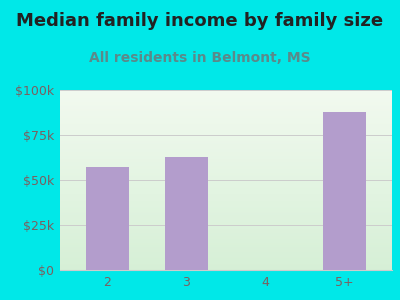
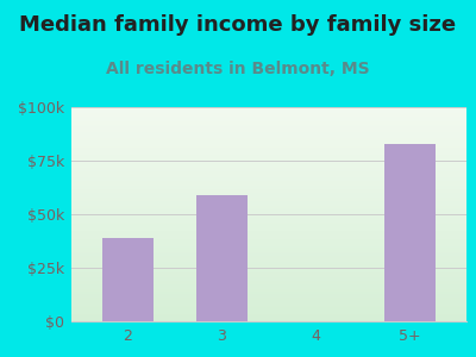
2: $57k -> $39k
3: $63k -> $59k
5+: $88k -> $83k
